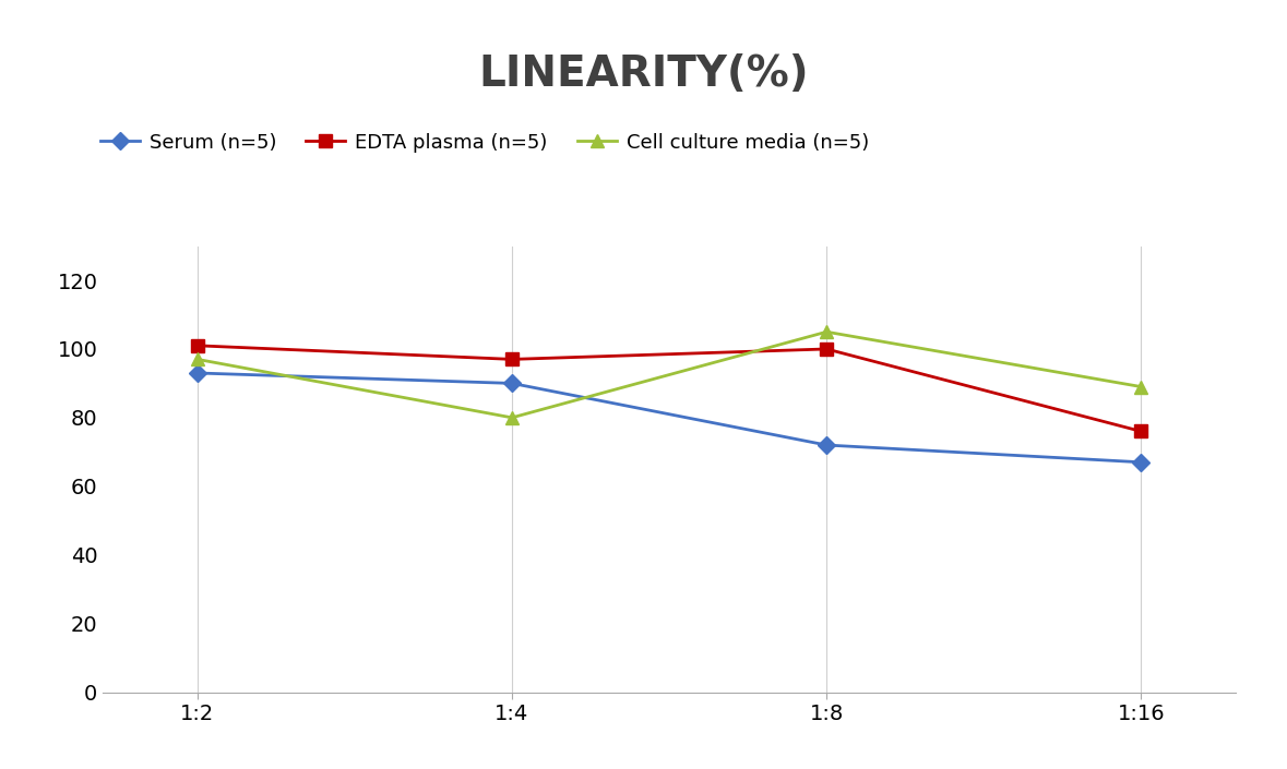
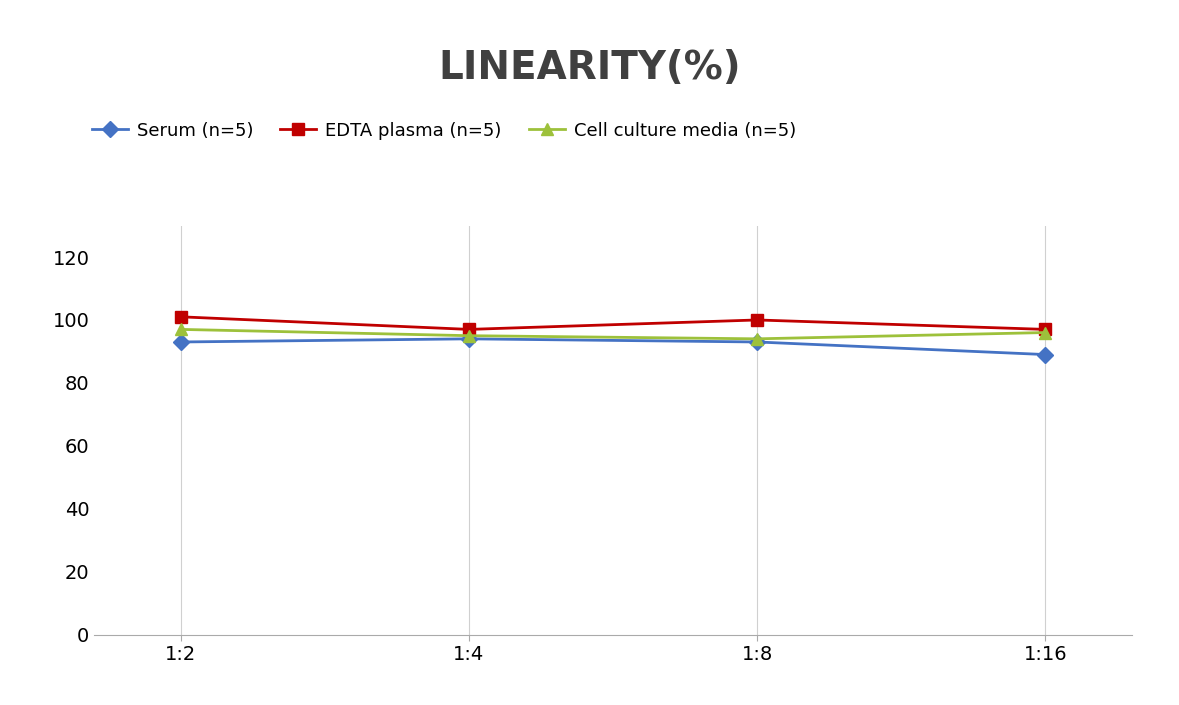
Serum (n=5)/1:4: 90 -> 94
Cell culture media (n=5)/1:4: 80 -> 95
Serum (n=5)/1:8: 72 -> 93
Cell culture media (n=5)/1:8: 105 -> 94
Serum (n=5)/1:16: 67 -> 89
EDTA plasma (n=5)/1:16: 76 -> 97
Cell culture media (n=5)/1:16: 89 -> 96
